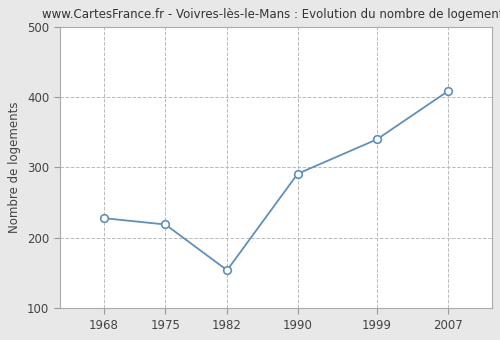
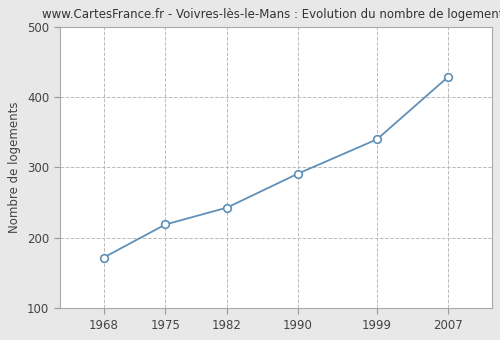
1968: 228 -> 172
1982: 154 -> 243
2007: 408 -> 428
